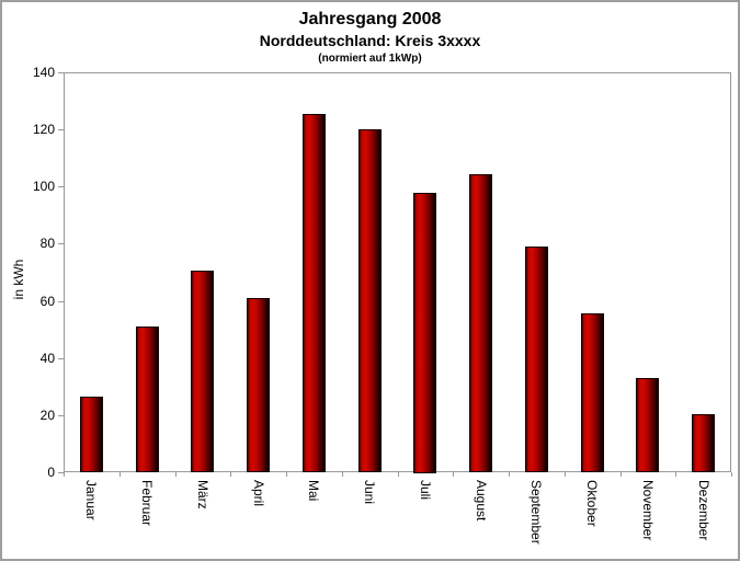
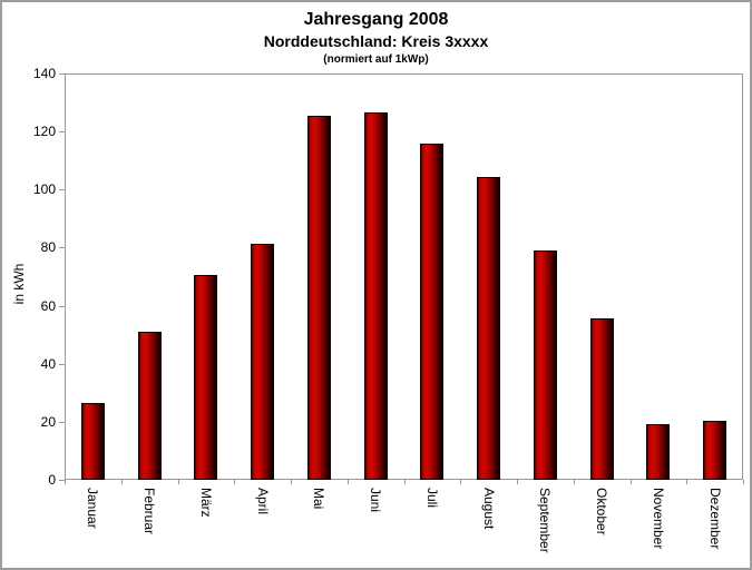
April: 61 -> 82
Juni: 120 -> 126
Juli: 98 -> 116
November: 33 -> 19
